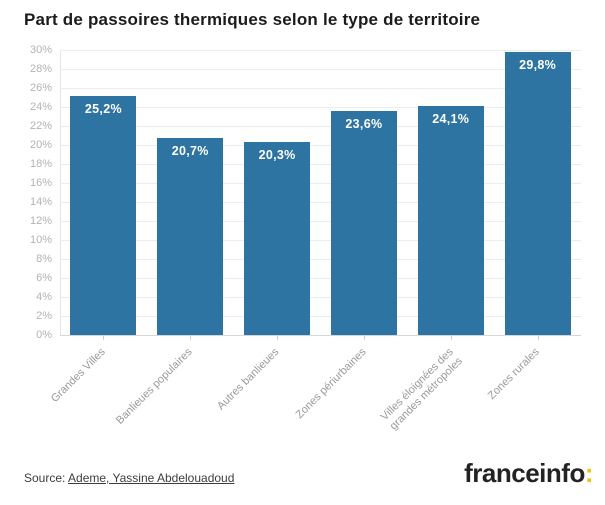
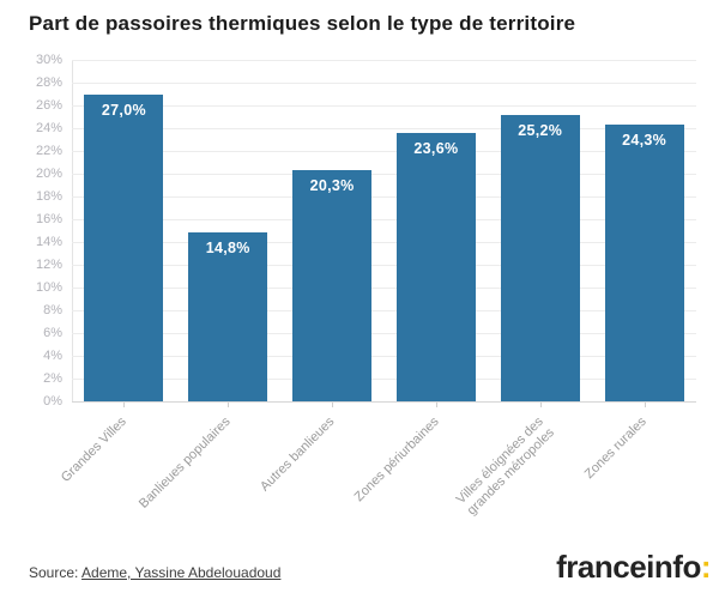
Grandes Villes: 25,2% -> 27,0%
Banlieues populaires: 20,7% -> 14,8%
Villes éloignées des grandes métropoles: 24,1% -> 25,2%
Zones rurales: 29,8% -> 24,3%
